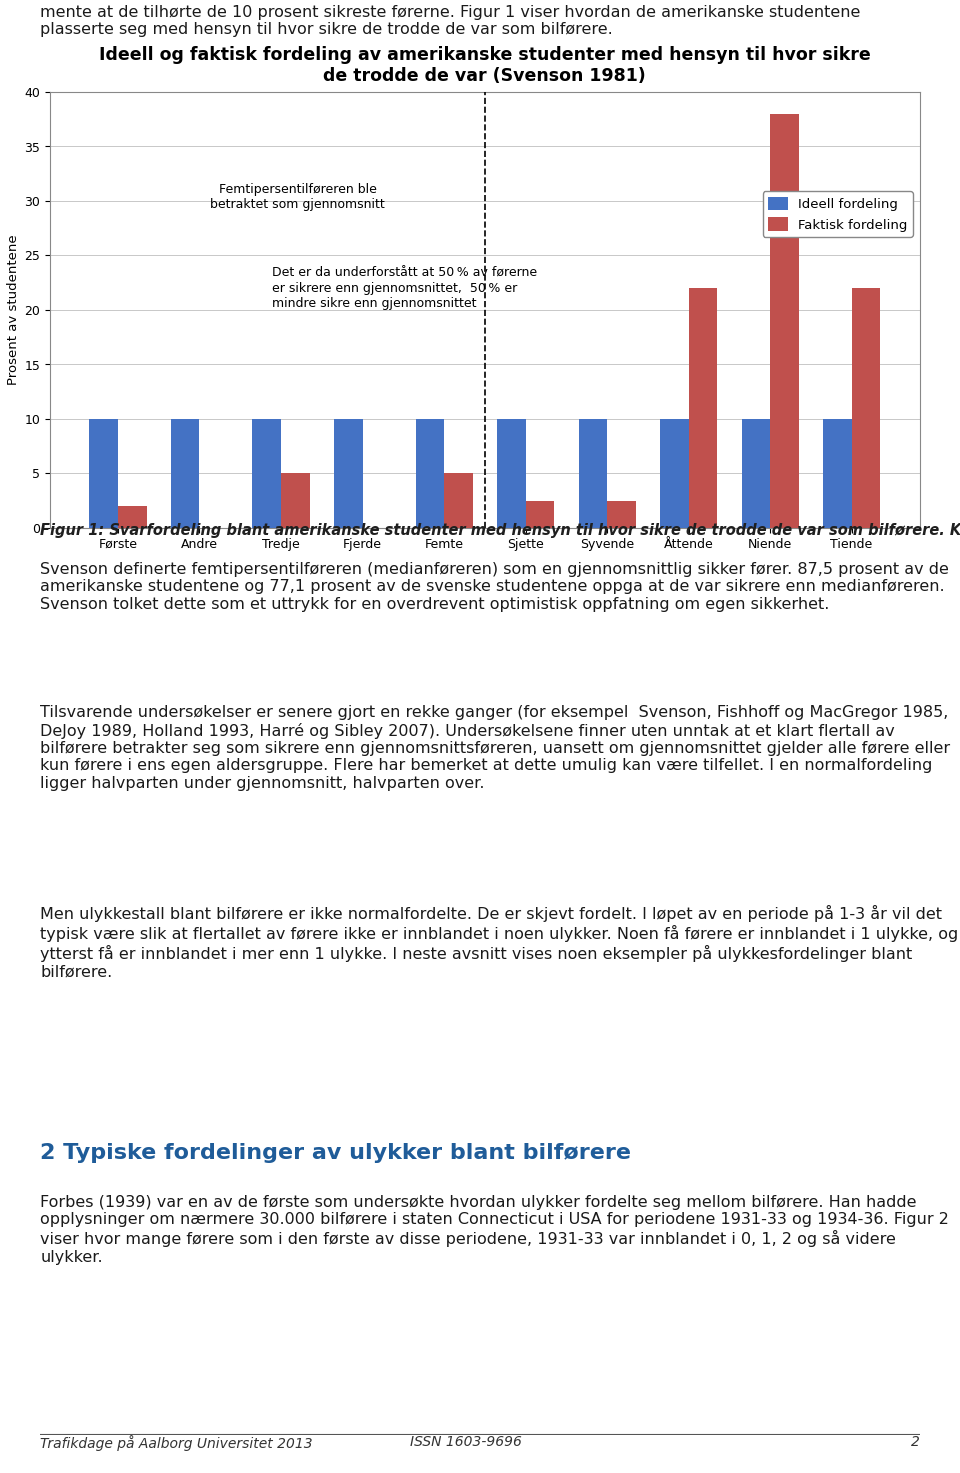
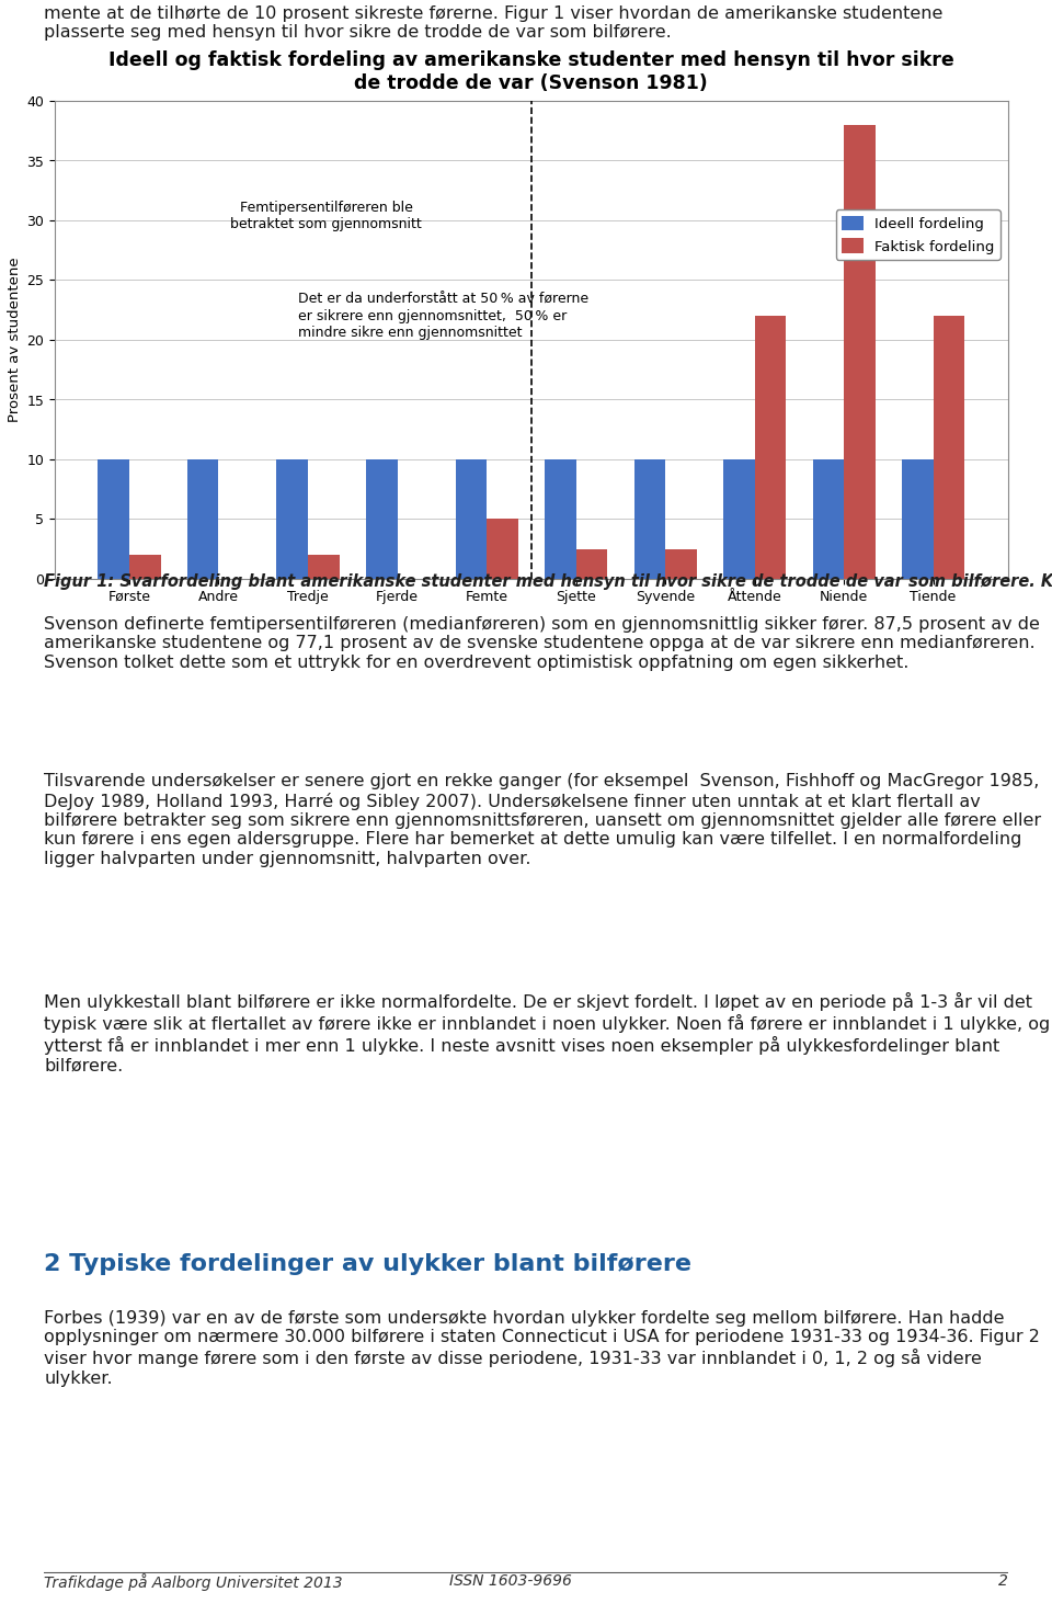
Faktisk fordeling/Tredje: 5.0 -> 2.0
